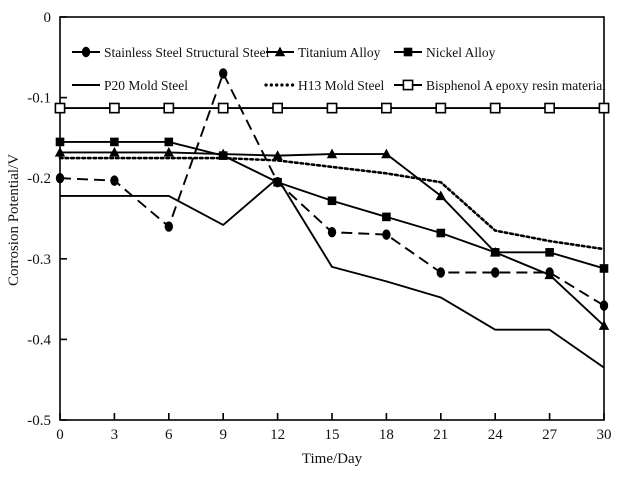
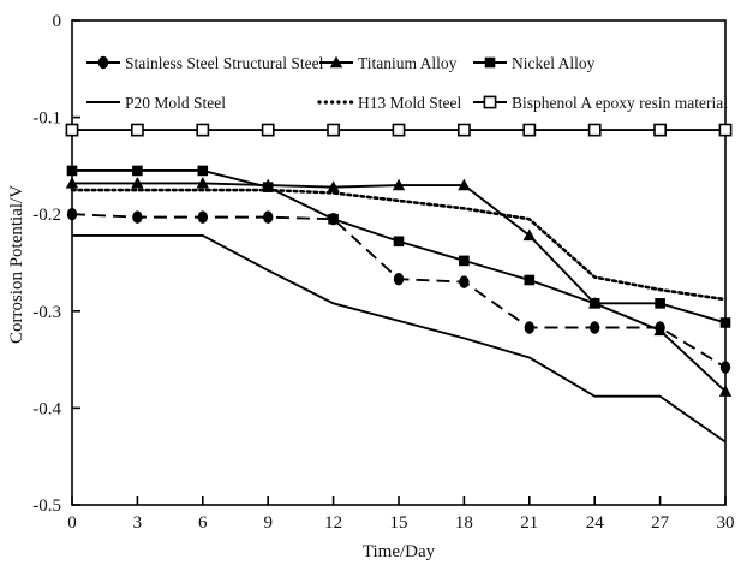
Stainless Steel Structural Steel/6: -0.26 -> -0.20
Stainless Steel Structural Steel/9: -0.07 -> -0.20
P20 Mold Steel/12: -0.20 -> -0.29
